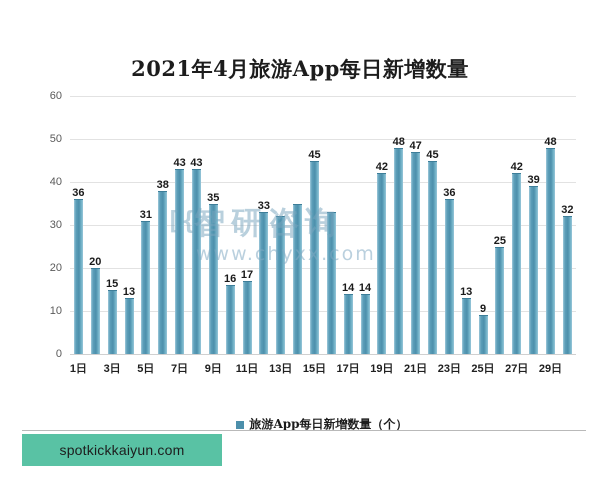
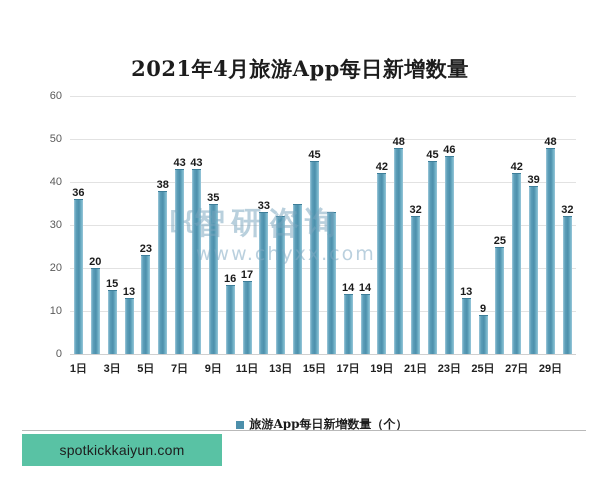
5日: 31 -> 23
21日: 47 -> 32
23日: 36 -> 46
